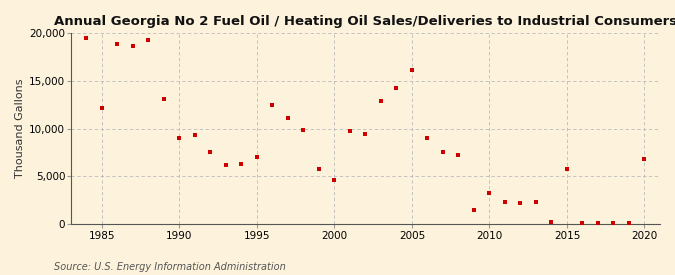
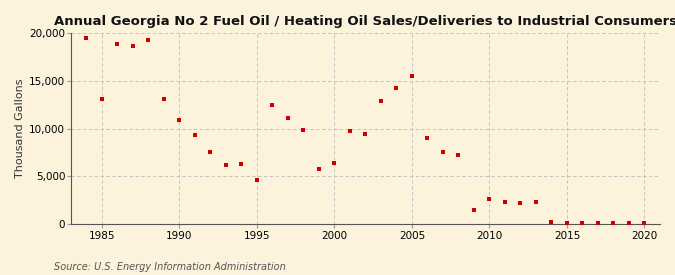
1985: 12,200 -> 13,100
1990: 9,000 -> 10,900
1995: 7,000 -> 4,600
2000: 4,600 -> 6,400
2005: 16,200 -> 15,500
2010: 3,200 -> 2,600
2015: 5,800 -> 100
2020: 6,800 -> 0
